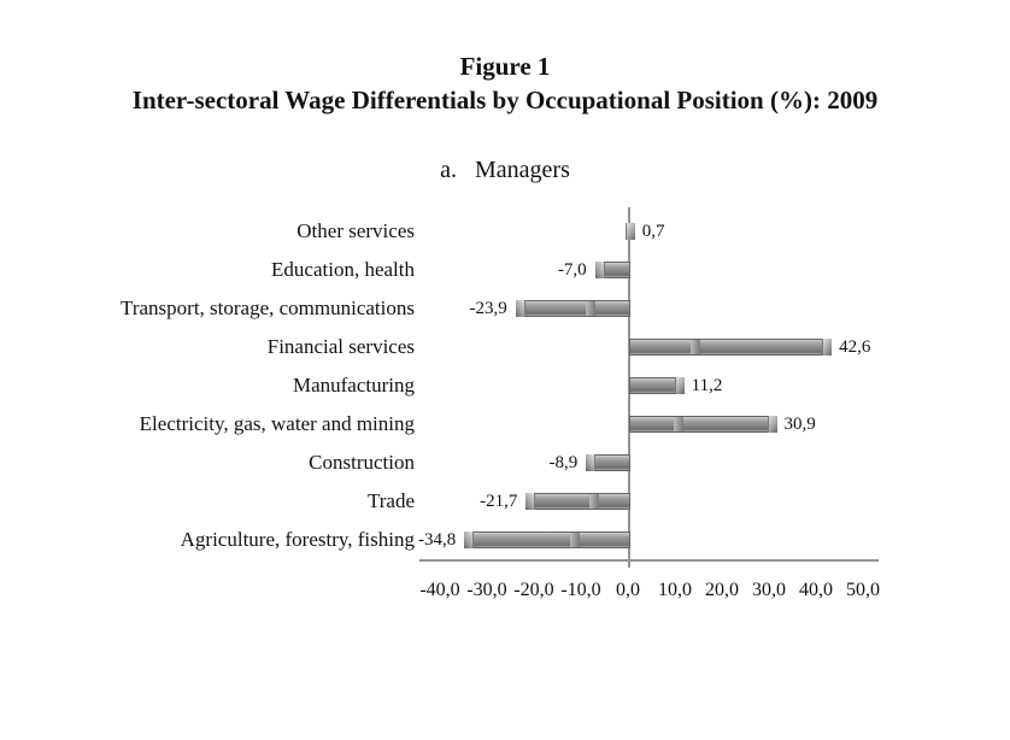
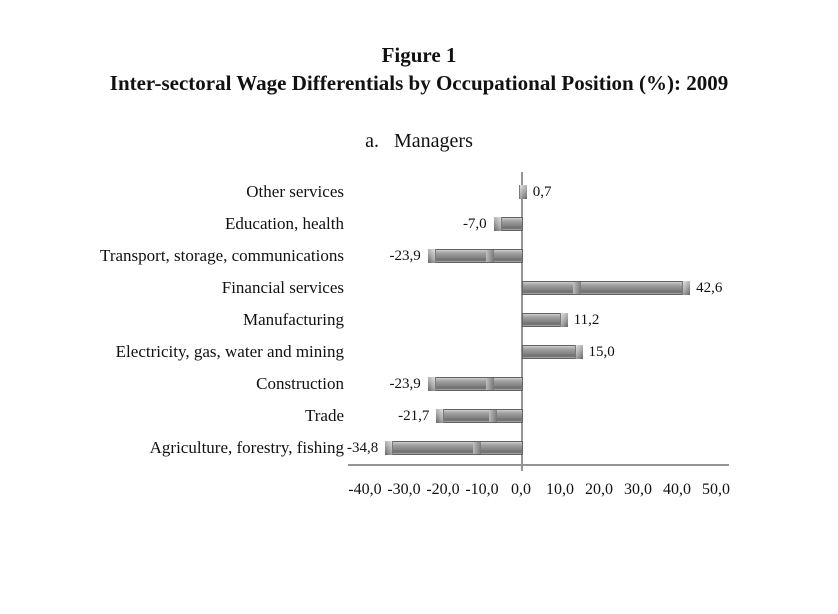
Electricity, gas, water and mining: 30,9 -> 15,0
Construction: -8,9 -> -23,9
